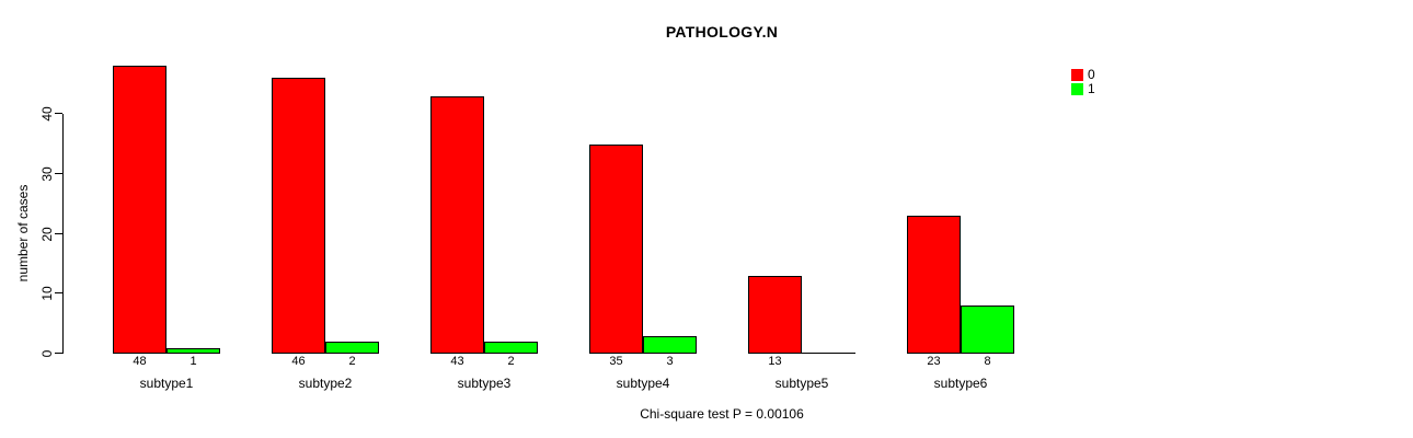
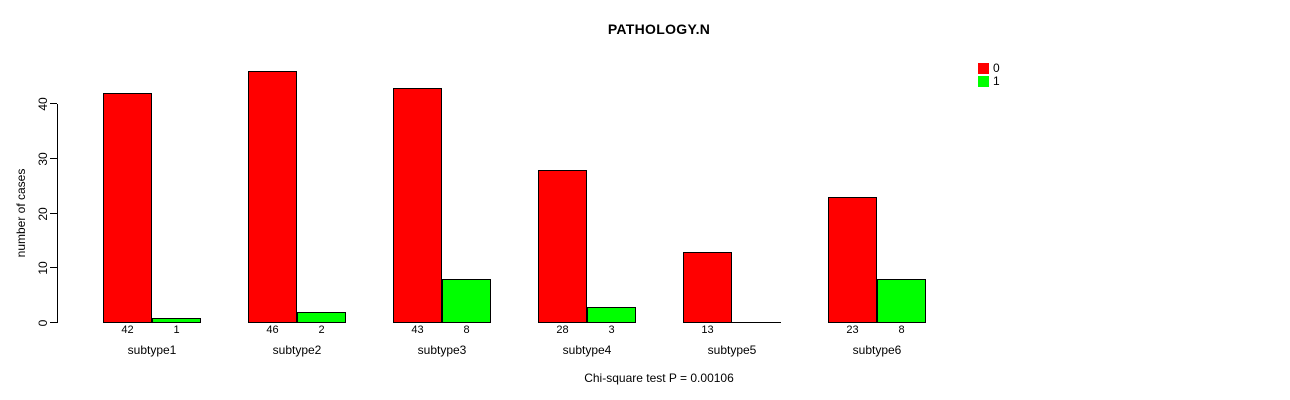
0/subtype1: 48 -> 42
1/subtype3: 2 -> 8
0/subtype4: 35 -> 28
